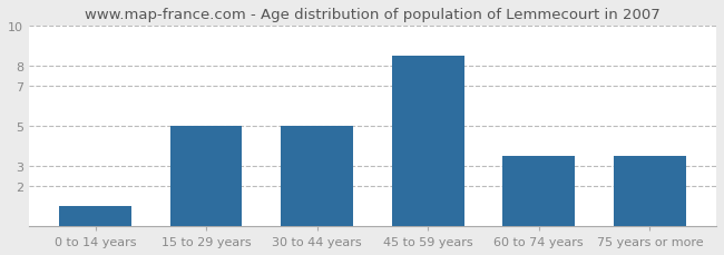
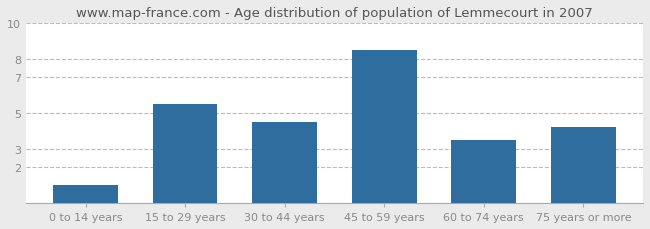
15 to 29 years: 5.0 -> 5.5
30 to 44 years: 5.0 -> 4.5
75 years or more: 3.5 -> 4.2
